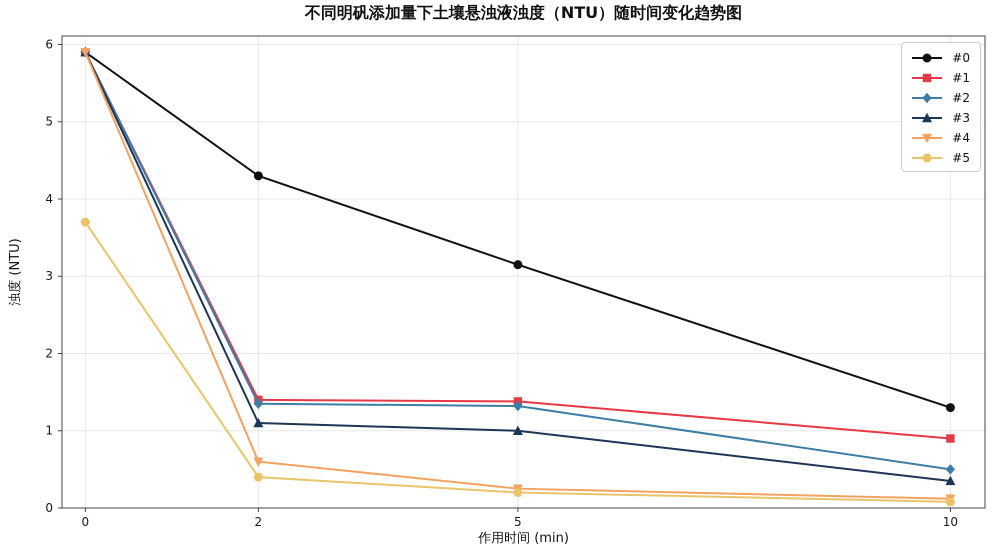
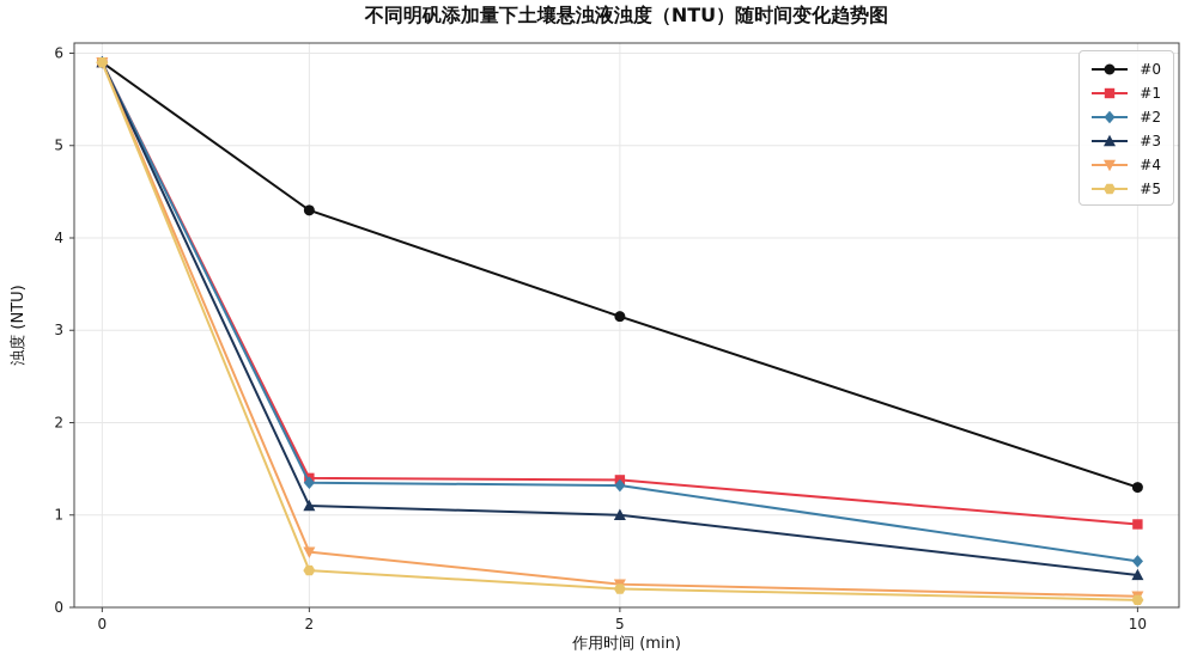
#5/0: 3.7 -> 5.9
